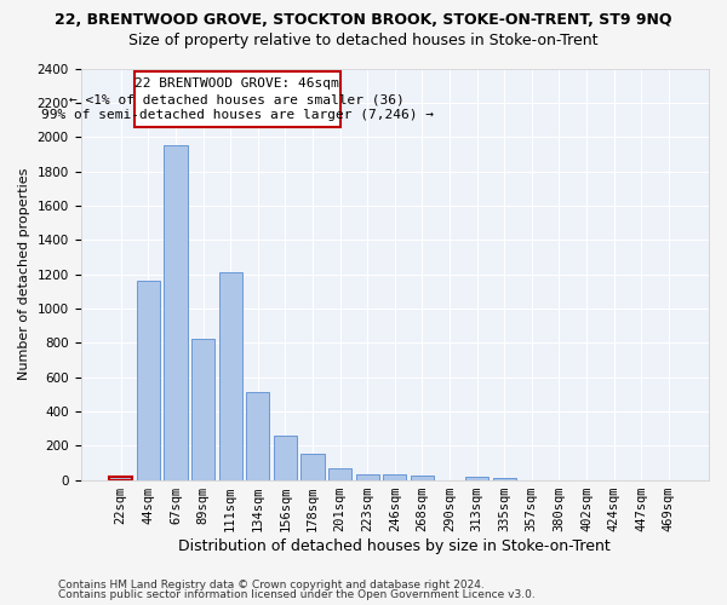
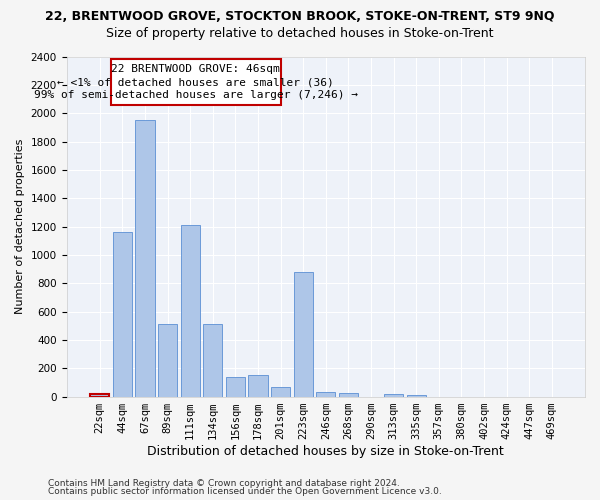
89sqm: 820 -> 510
156sqm: 260 -> 140
223sqm: 40 -> 880
